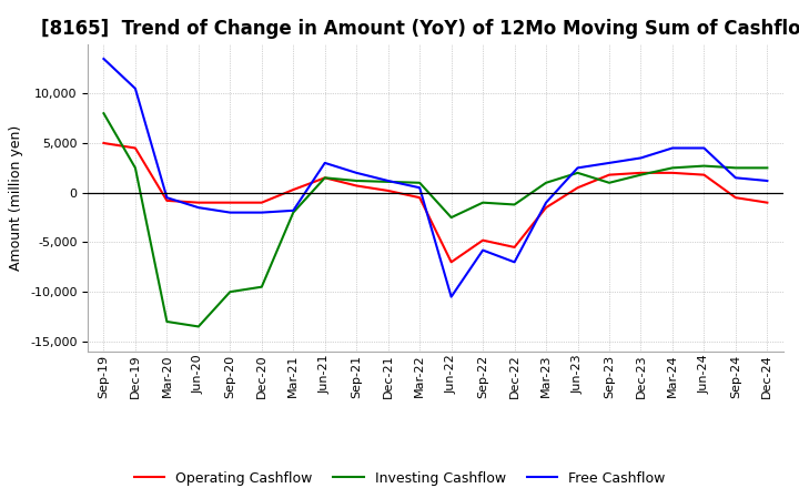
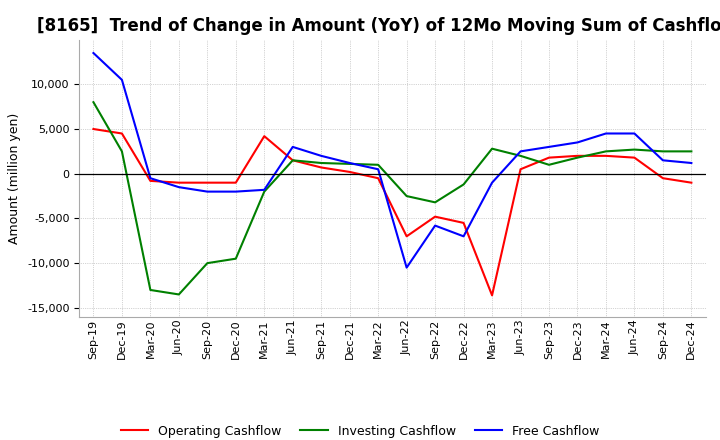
Operating Cashflow/Mar-21: 300 -> 4,200
Investing Cashflow/Sep-22: -1,000 -> -3,200
Operating Cashflow/Mar-23: -1,500 -> -13,600
Investing Cashflow/Mar-23: 1,000 -> 2,800
